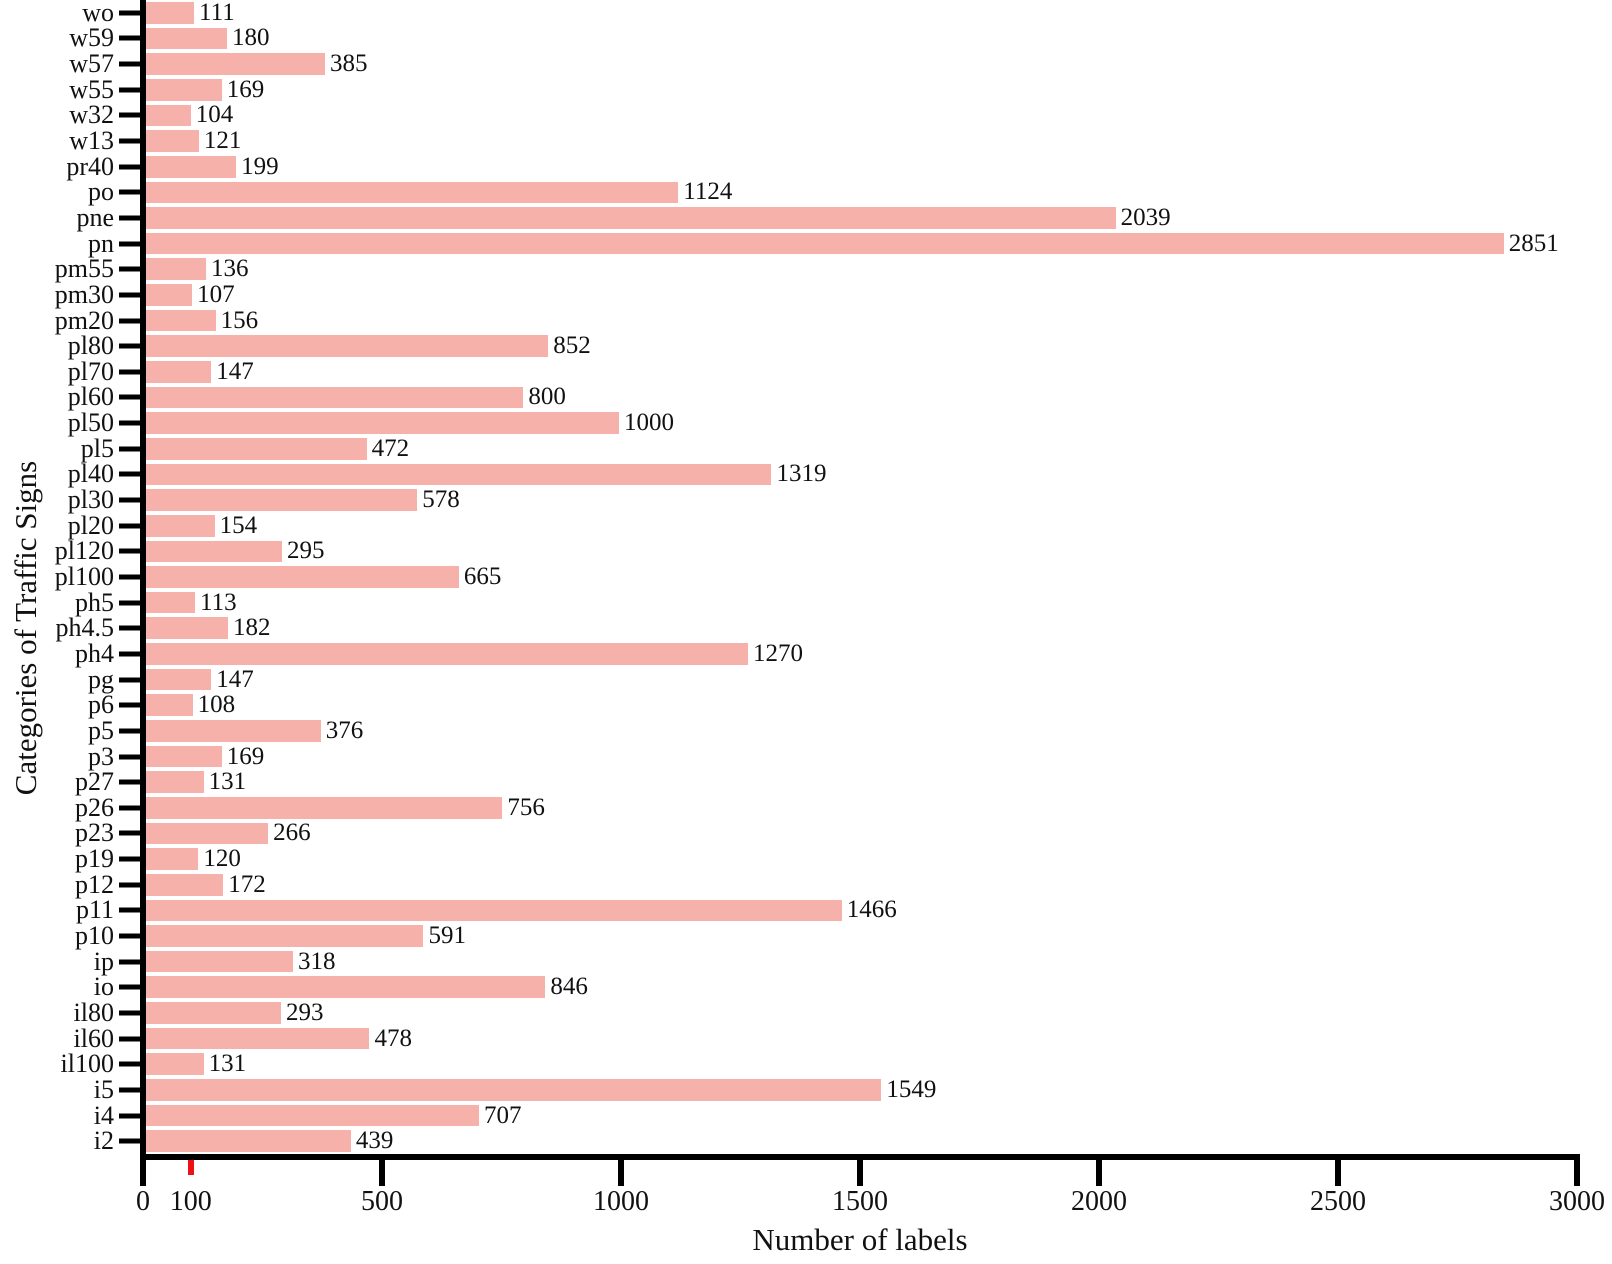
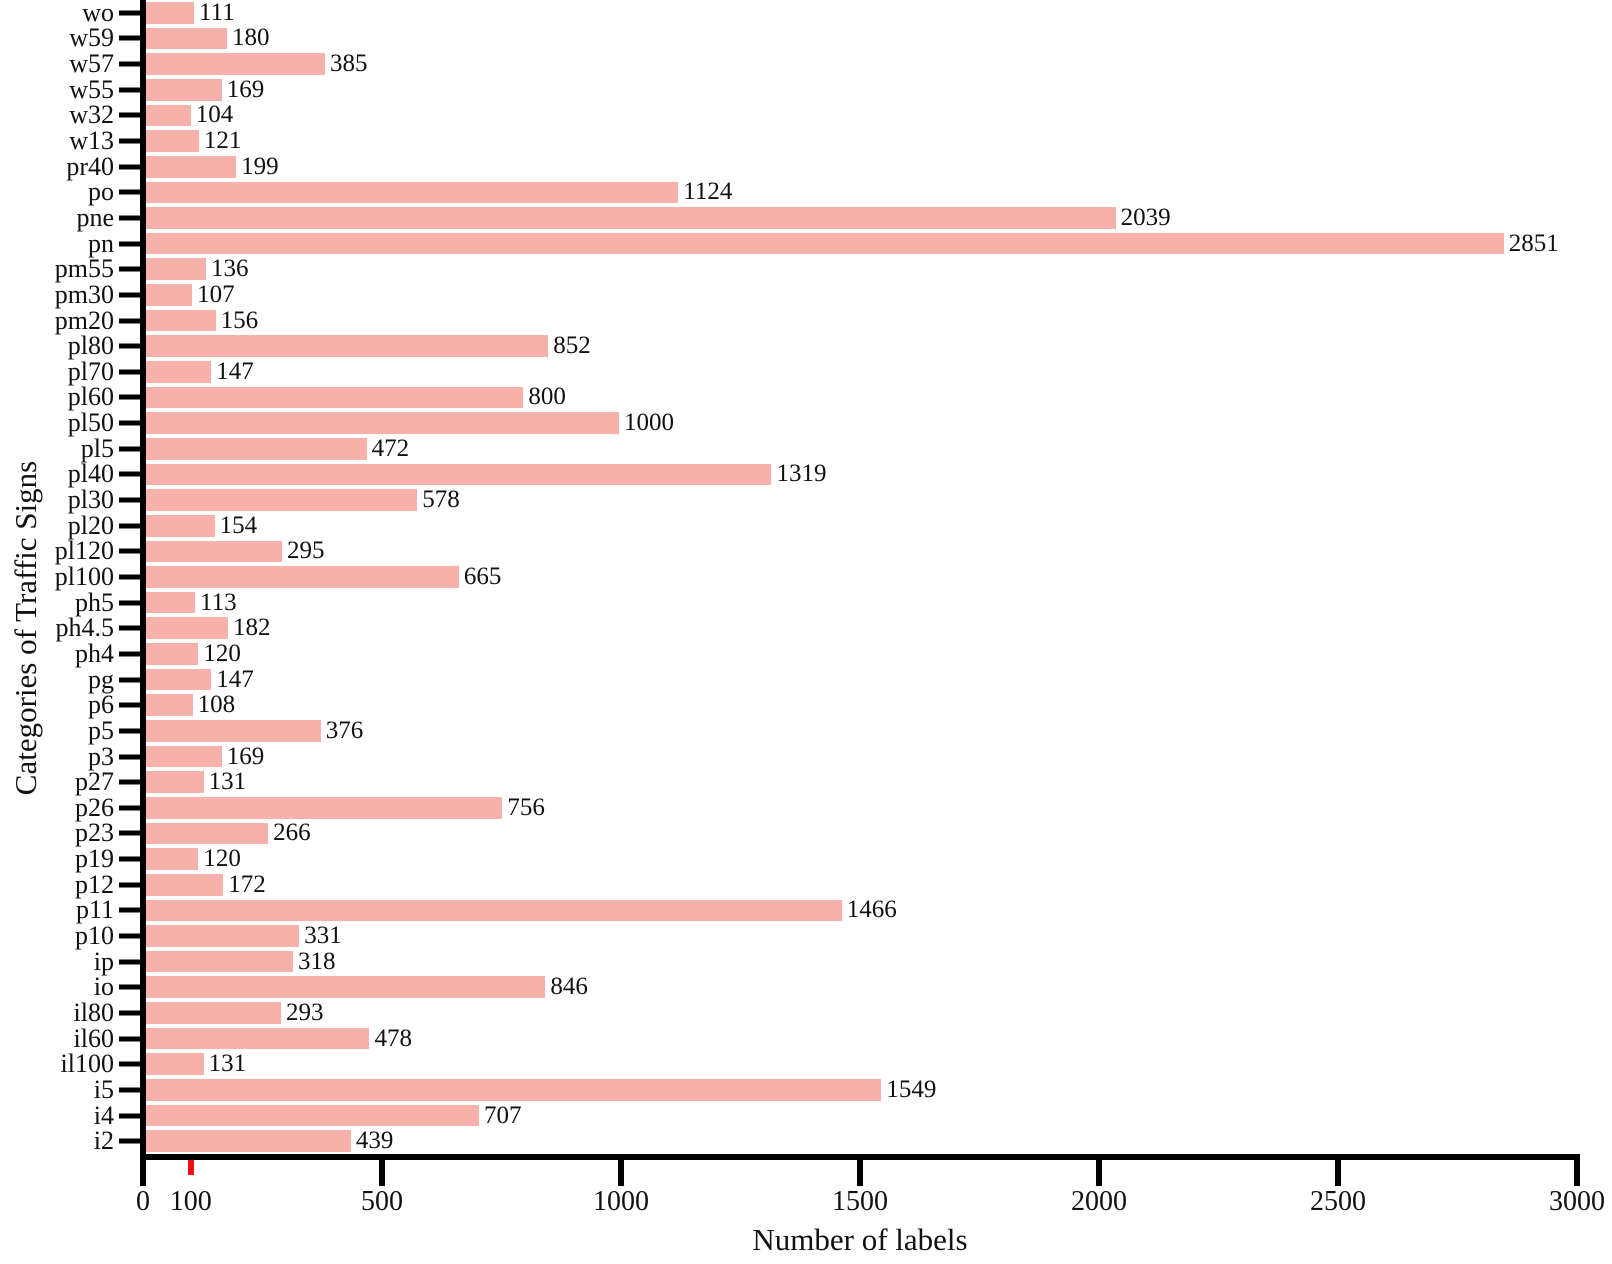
ph4: 1270 -> 120
p10: 591 -> 331
